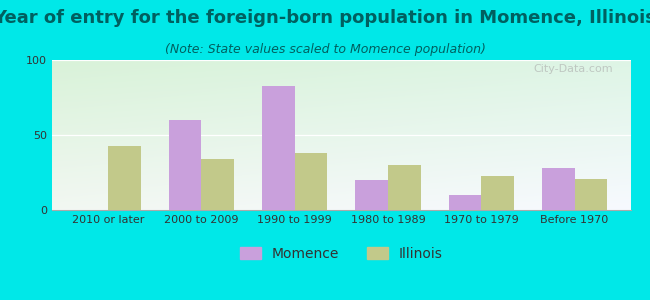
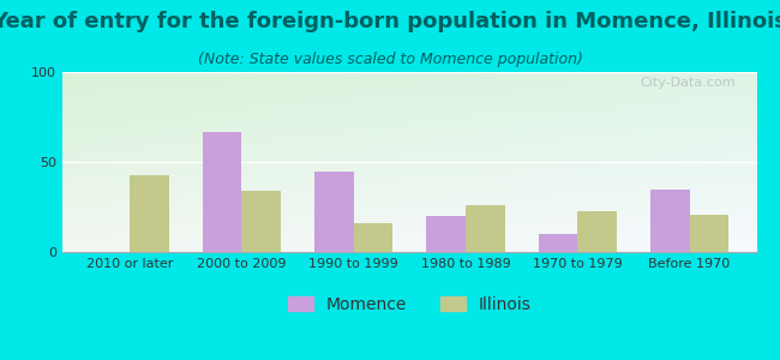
Momence/2000 to 2009: 60 -> 67
Momence/1990 to 1999: 83 -> 45
Illinois/1990 to 1999: 38 -> 16
Illinois/1980 to 1989: 30 -> 26
Momence/Before 1970: 28 -> 35
